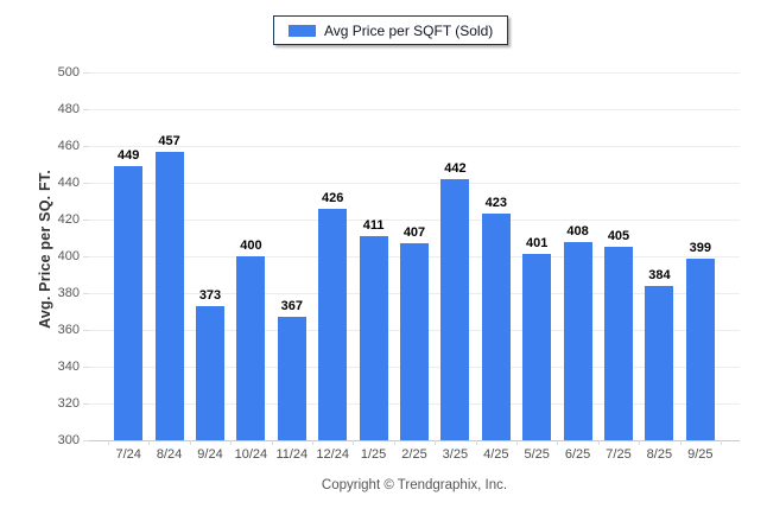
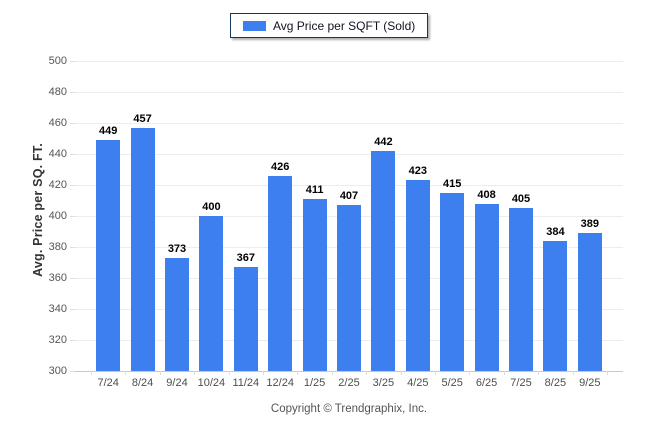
5/25: 401 -> 415
9/25: 399 -> 389
